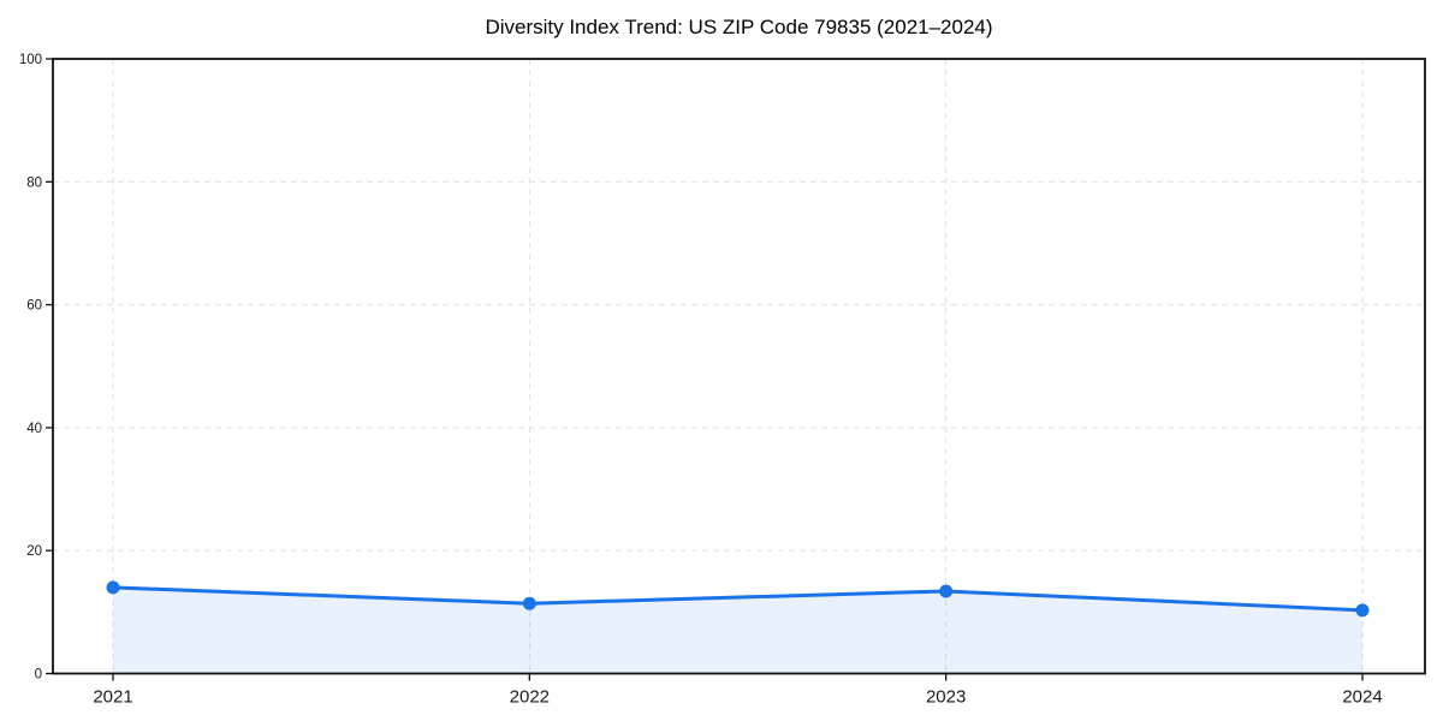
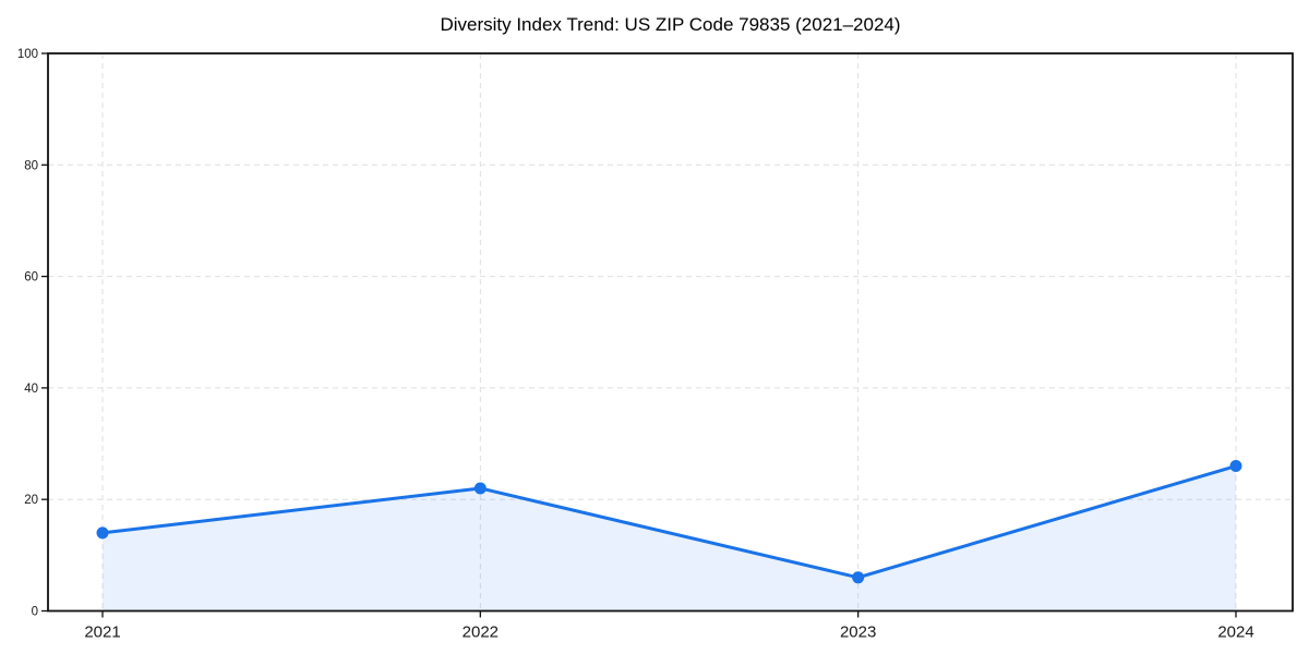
2022: 11 -> 22
2023: 13 -> 6
2024: 10 -> 26
